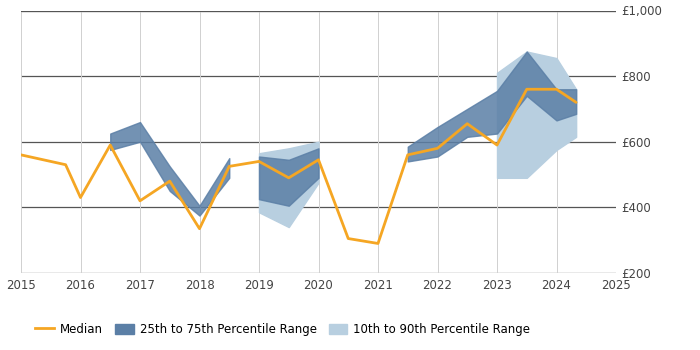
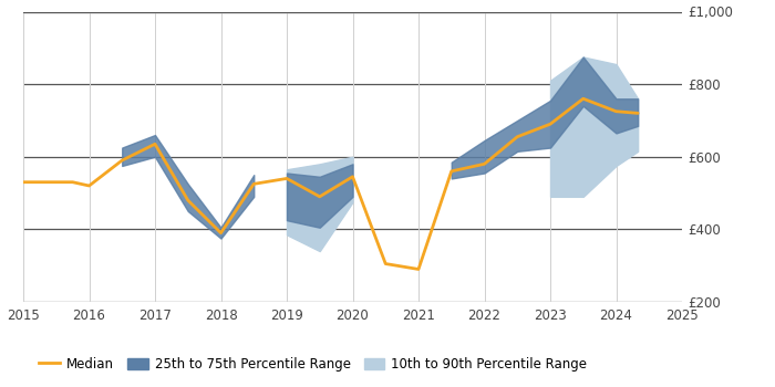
Median/2015: £560 -> £530
Median/2016: £430 -> £520
Median/2017: £420 -> £635
Median/2018: £335 -> £390
Median/2023: £590 -> £690
Median/2024: £760 -> £725
